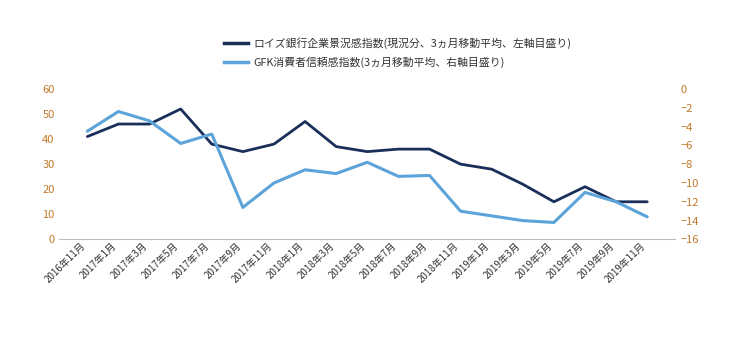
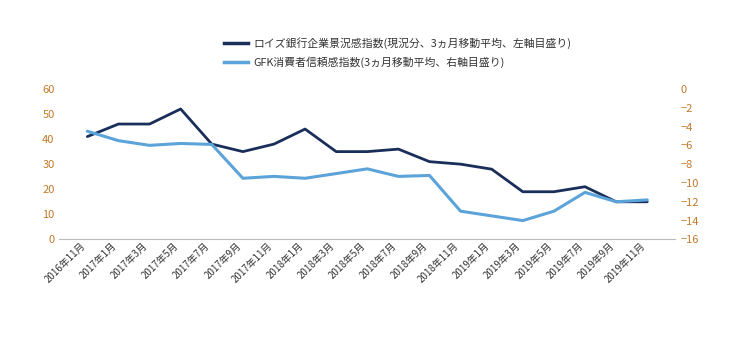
GFK消費者信頼感指数(3ヵ月移動平均、右軸目盛り)/2017年1月: -2.4 -> -5.5
GFK消費者信頼感指数(3ヵ月移動平均、右軸目盛り)/2017年3月: -3.4 -> -6.0
GFK消費者信頼感指数(3ヵ月移動平均、右軸目盛り)/2017年7月: -4.8 -> -5.9
GFK消費者信頼感指数(3ヵ月移動平均、右軸目盛り)/2017年9月: -12.6 -> -9.5
GFK消費者信頼感指数(3ヵ月移動平均、右軸目盛り)/2017年11月: -10.0 -> -9.3
ロイズ銀行企業景況感指数(現況分、3ヵ月移動平均、左軸目盛り)/2018年1月: 47 -> 44
GFK消費者信頼感指数(3ヵ月移動平均、右軸目盛り)/2018年1月: -8.6 -> -9.5
ロイズ銀行企業景況感指数(現況分、3ヵ月移動平均、左軸目盛り)/2018年3月: 37 -> 35
GFK消費者信頼感指数(3ヵ月移動平均、右軸目盛り)/2018年5月: -7.8 -> -8.5
ロイズ銀行企業景況感指数(現況分、3ヵ月移動平均、左軸目盛り)/2018年9月: 36 -> 31
ロイズ銀行企業景況感指数(現況分、3ヵ月移動平均、左軸目盛り)/2019年3月: 22 -> 19
ロイズ銀行企業景況感指数(現況分、3ヵ月移動平均、左軸目盛り)/2019年5月: 15 -> 19
GFK消費者信頼感指数(3ヵ月移動平均、右軸目盛り)/2019年5月: -14.2 -> -13.0
GFK消費者信頼感指数(3ヵ月移動平均、右軸目盛り)/2019年11月: -13.6 -> -11.8
